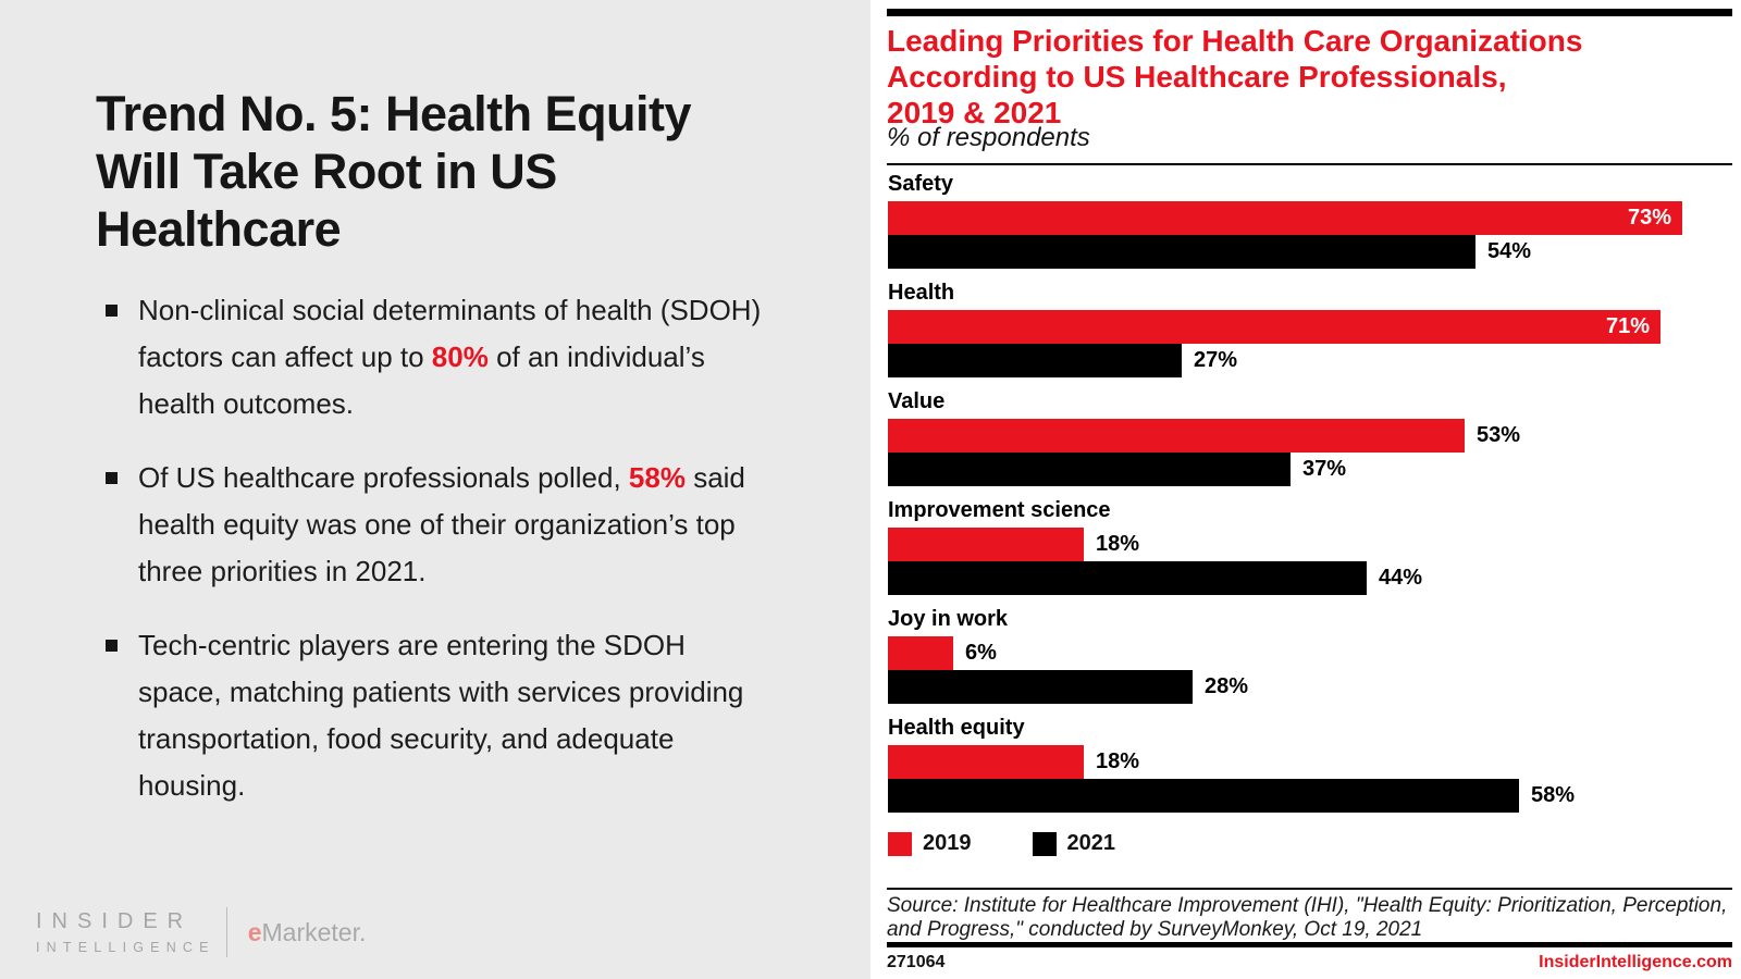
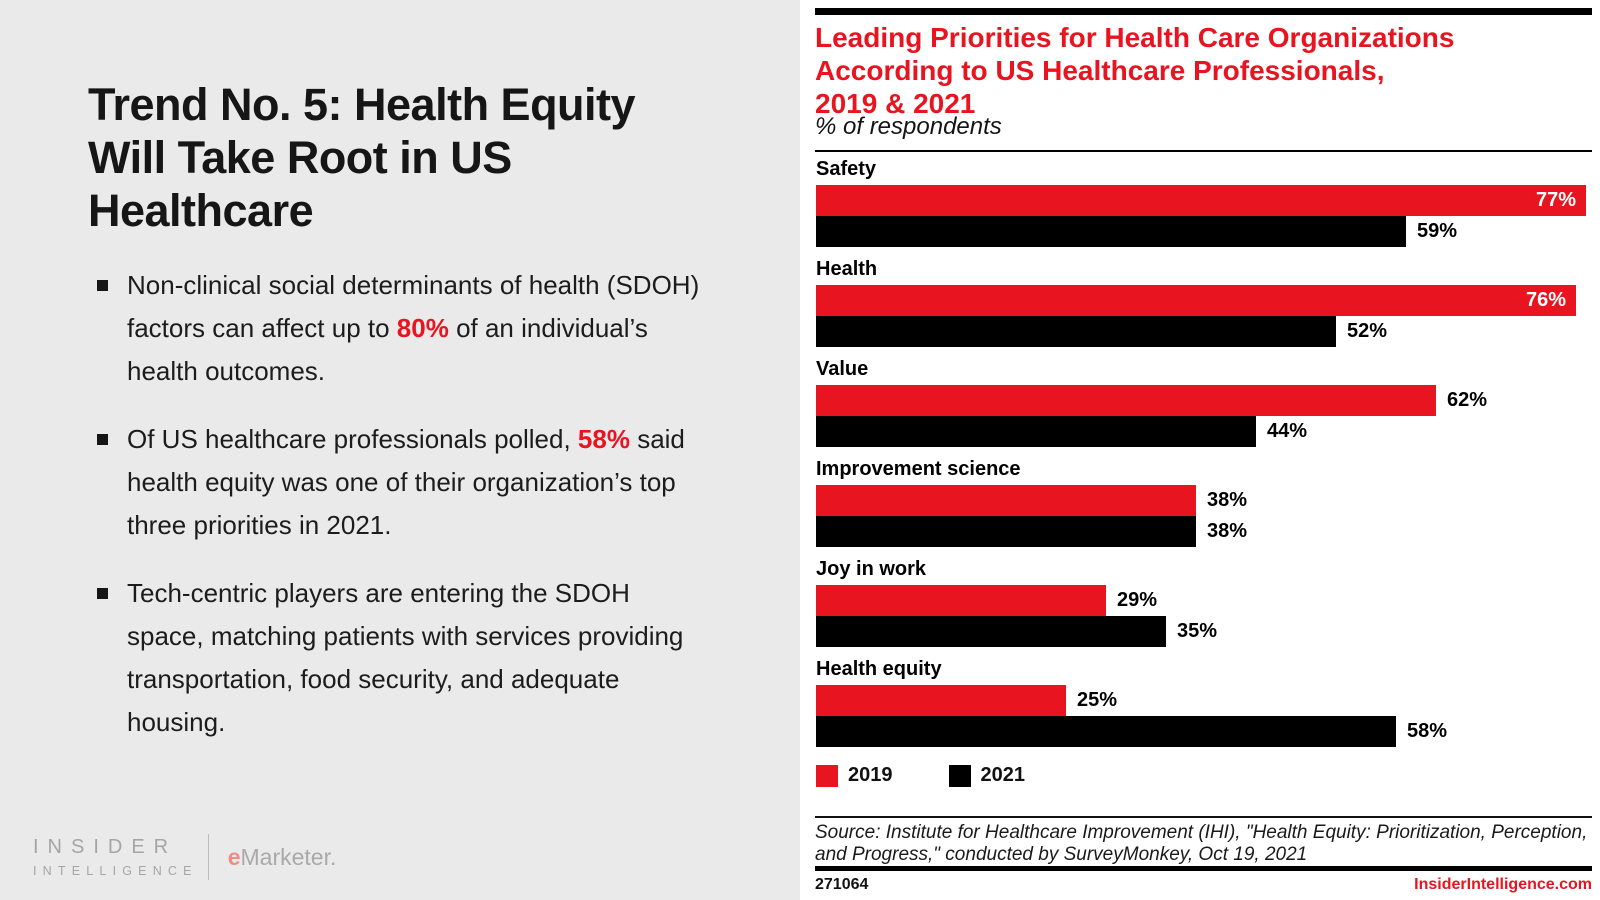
2019/Safety: 73% -> 77%
2021/Safety: 54% -> 59%
2019/Health: 71% -> 76%
2021/Health: 27% -> 52%
2019/Value: 53% -> 62%
2021/Value: 37% -> 44%
2019/Improvement science: 18% -> 38%
2021/Improvement science: 44% -> 38%
2019/Joy in work: 6% -> 29%
2021/Joy in work: 28% -> 35%
2019/Health equity: 18% -> 25%
